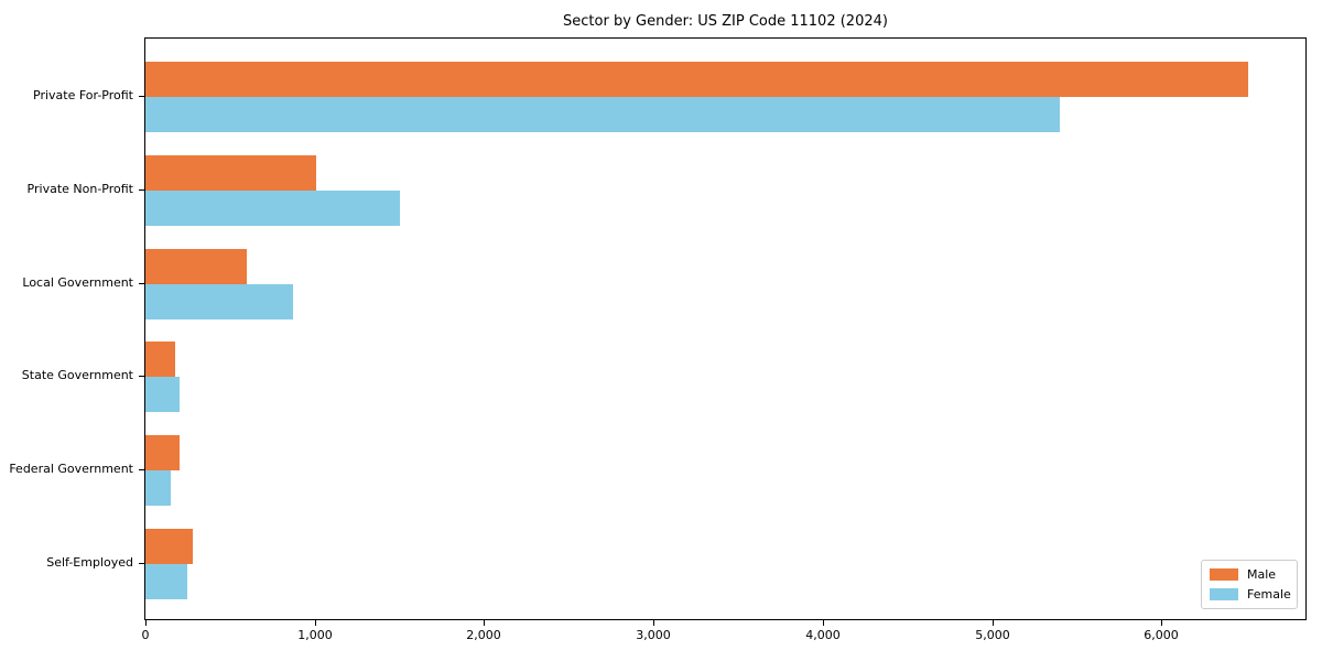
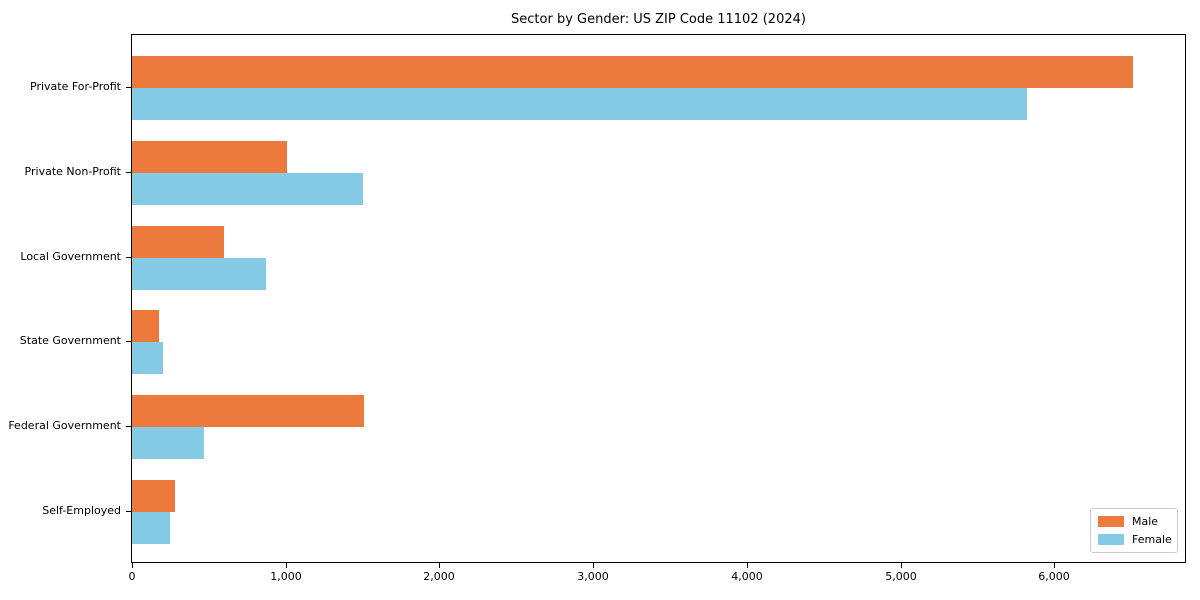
Female/Private For-Profit: 5400 -> 5820
Male/Federal Government: 200 -> 1510
Female/Federal Government: 150 -> 470
